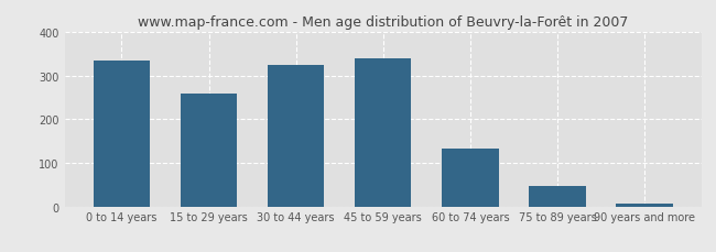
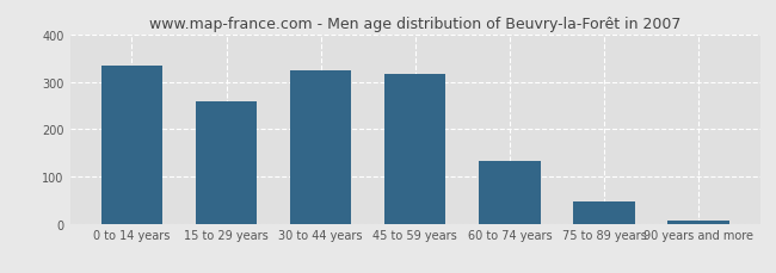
45 to 59 years: 340 -> 316
